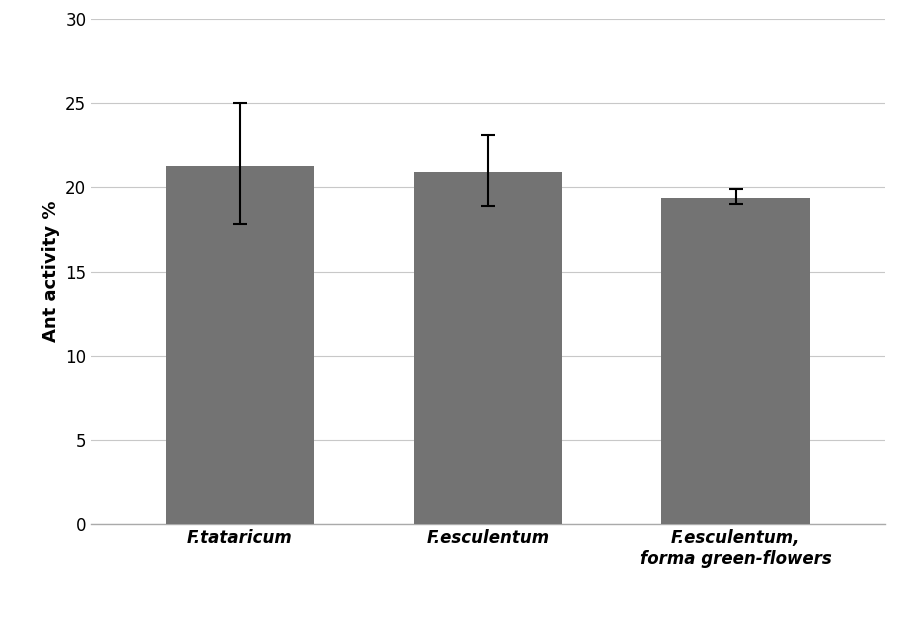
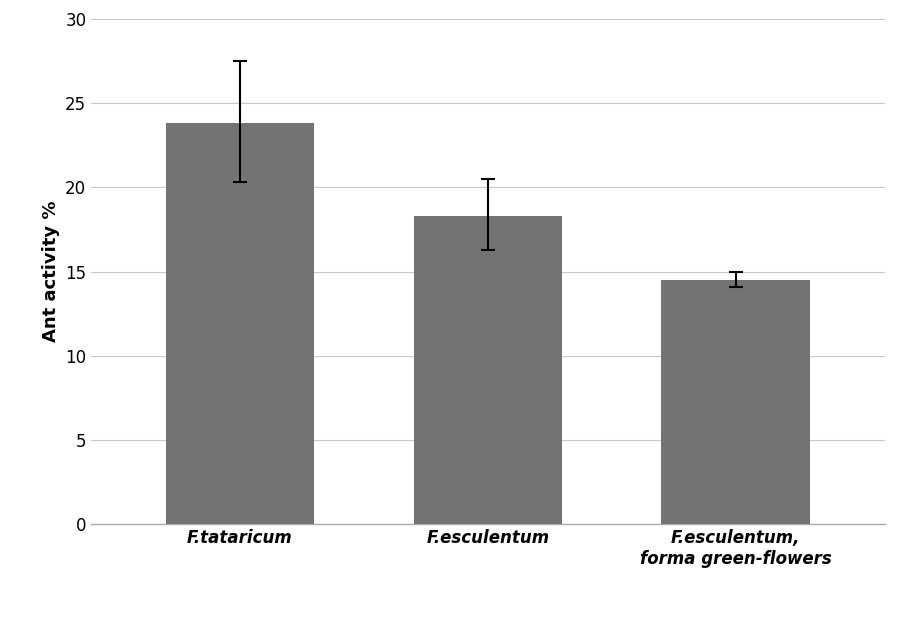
F.tataricum: 21.3 -> 23.8
F.esculentum: 20.9 -> 18.3
F.esculentum, forma green-flowers: 19.4 -> 14.5
